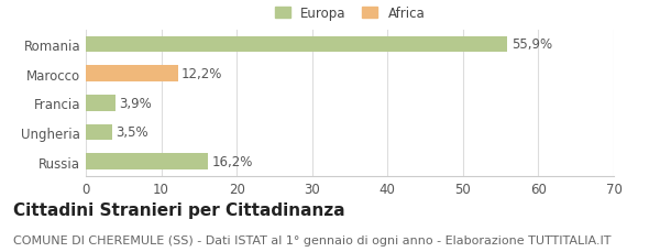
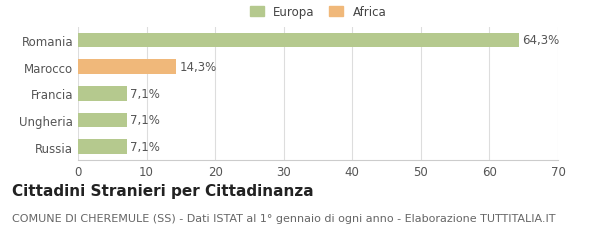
Romania: 55,9% -> 64,3%
Marocco: 12,2% -> 14,3%
Francia: 3,9% -> 7,1%
Ungheria: 3,5% -> 7,1%
Russia: 16,2% -> 7,1%
